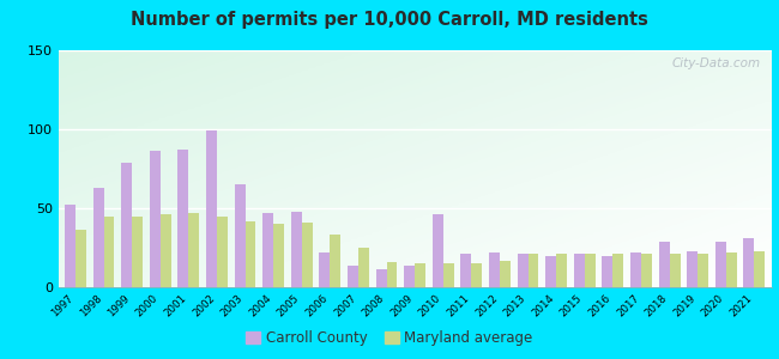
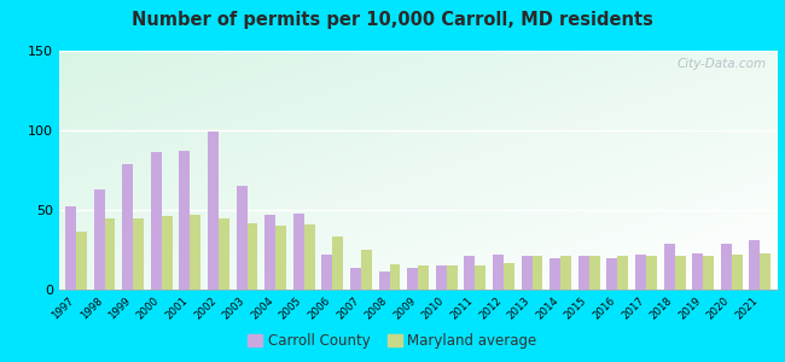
Carroll County/2010: 46 -> 15
